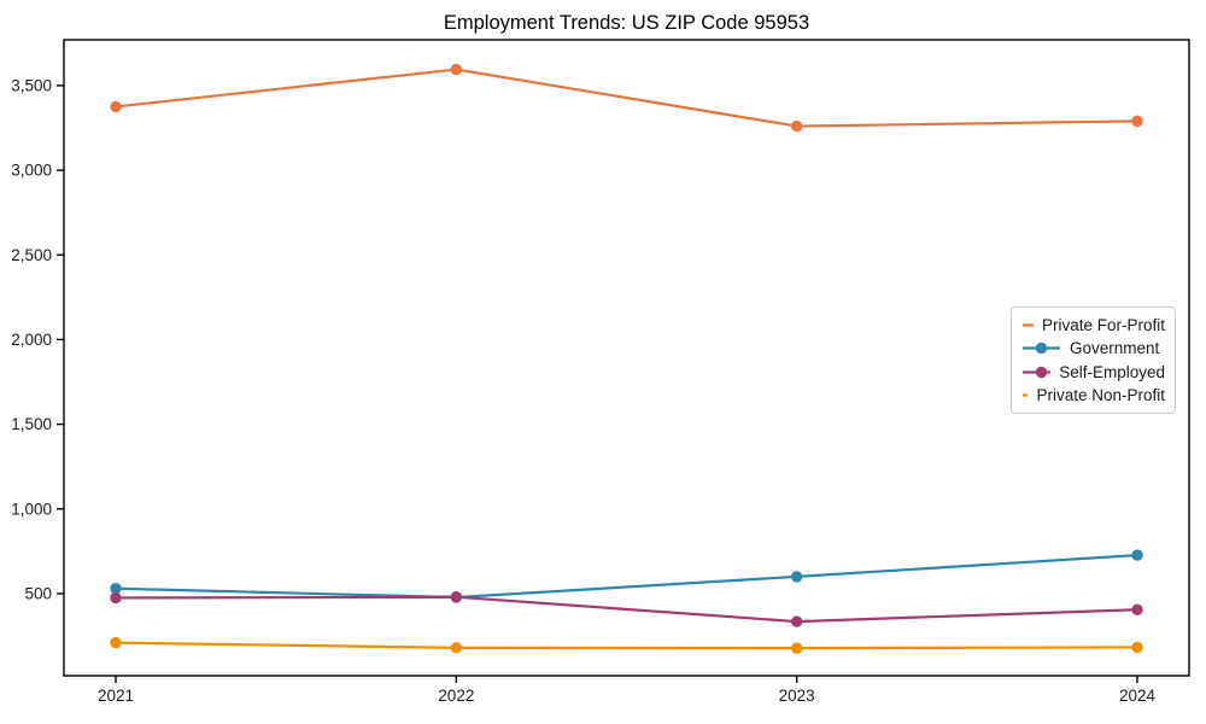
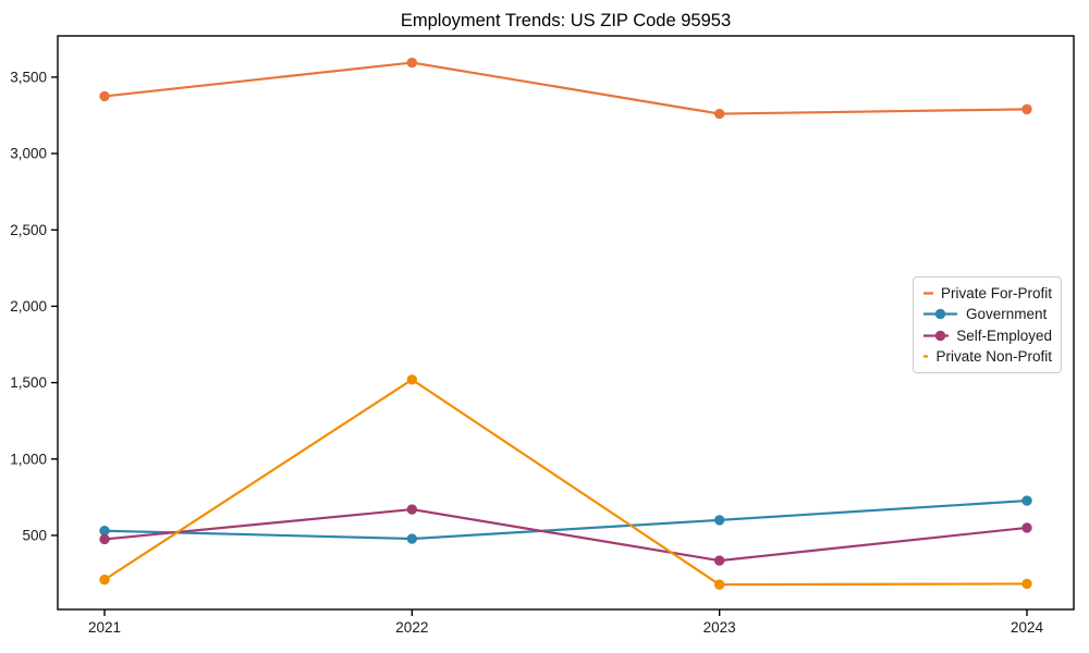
Self-Employed/2022: 480 -> 670
Private Non-Profit/2022: 180 -> 1520
Self-Employed/2024: 400 -> 550
